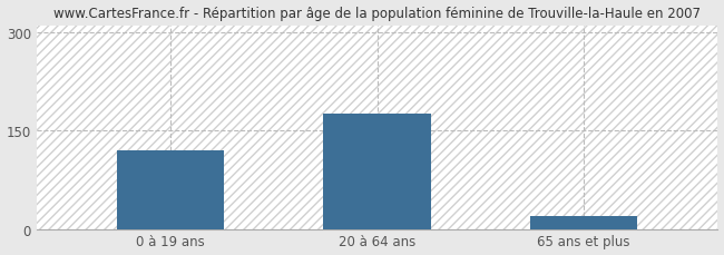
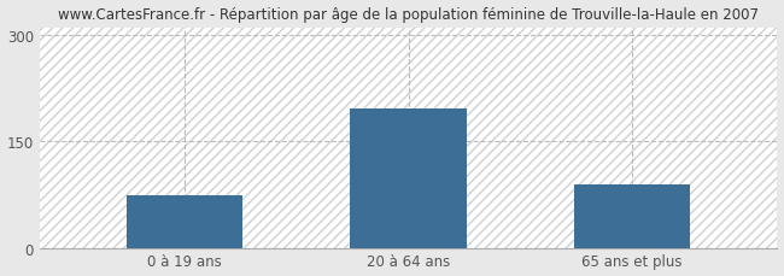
0 à 19 ans: 120 -> 74
20 à 64 ans: 175 -> 196
65 ans et plus: 20 -> 90
